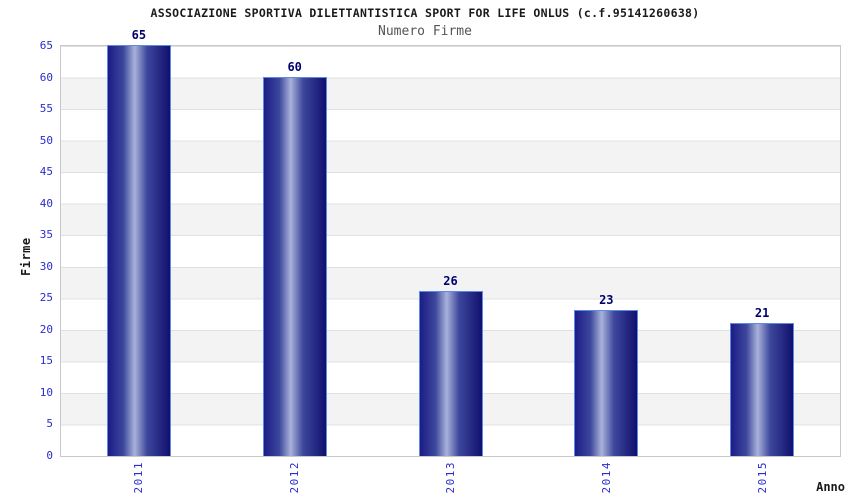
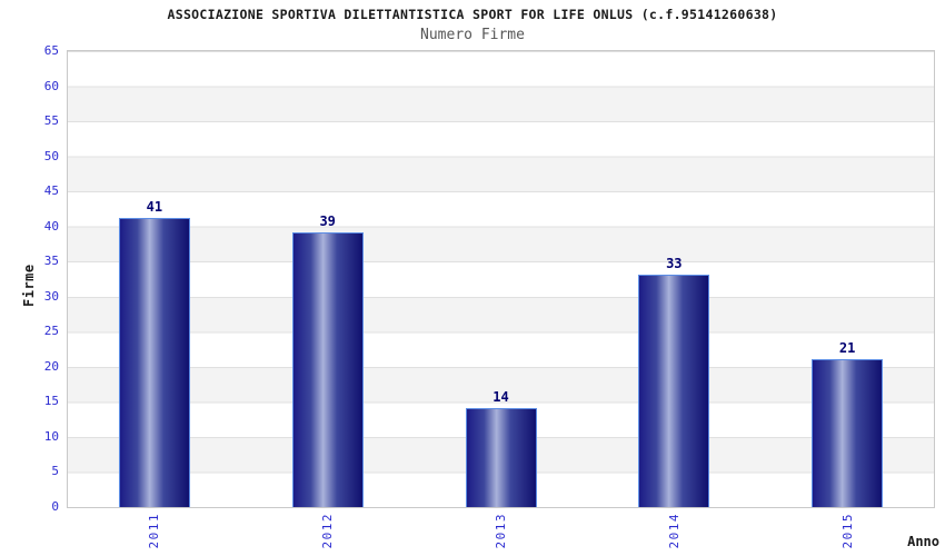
2011: 65 -> 41
2012: 60 -> 39
2013: 26 -> 14
2014: 23 -> 33
